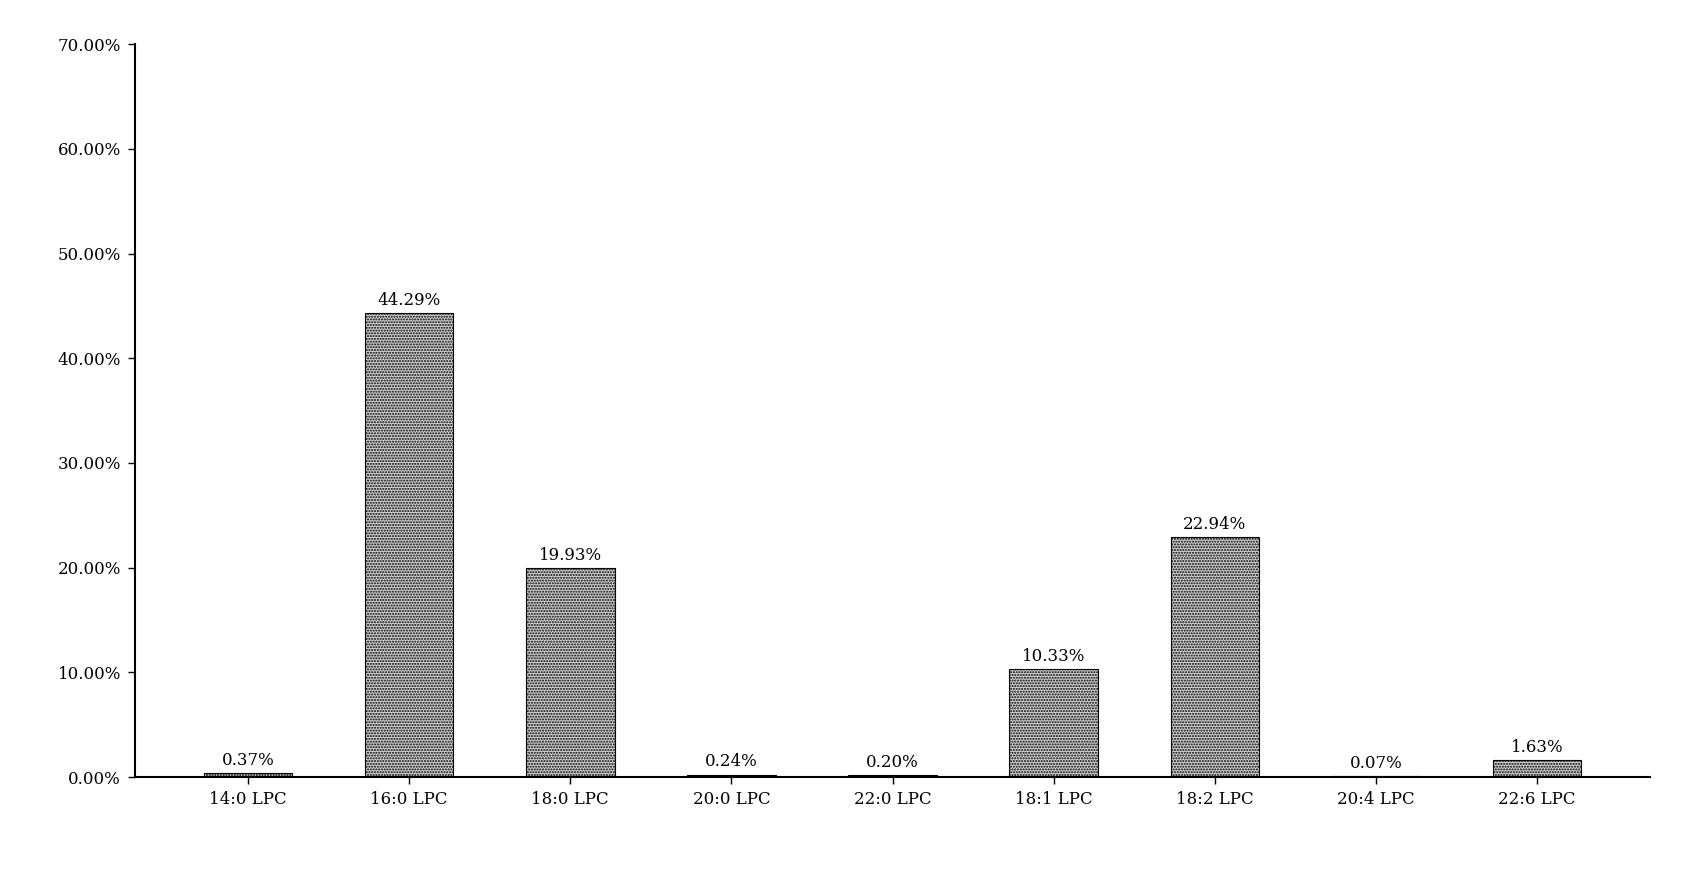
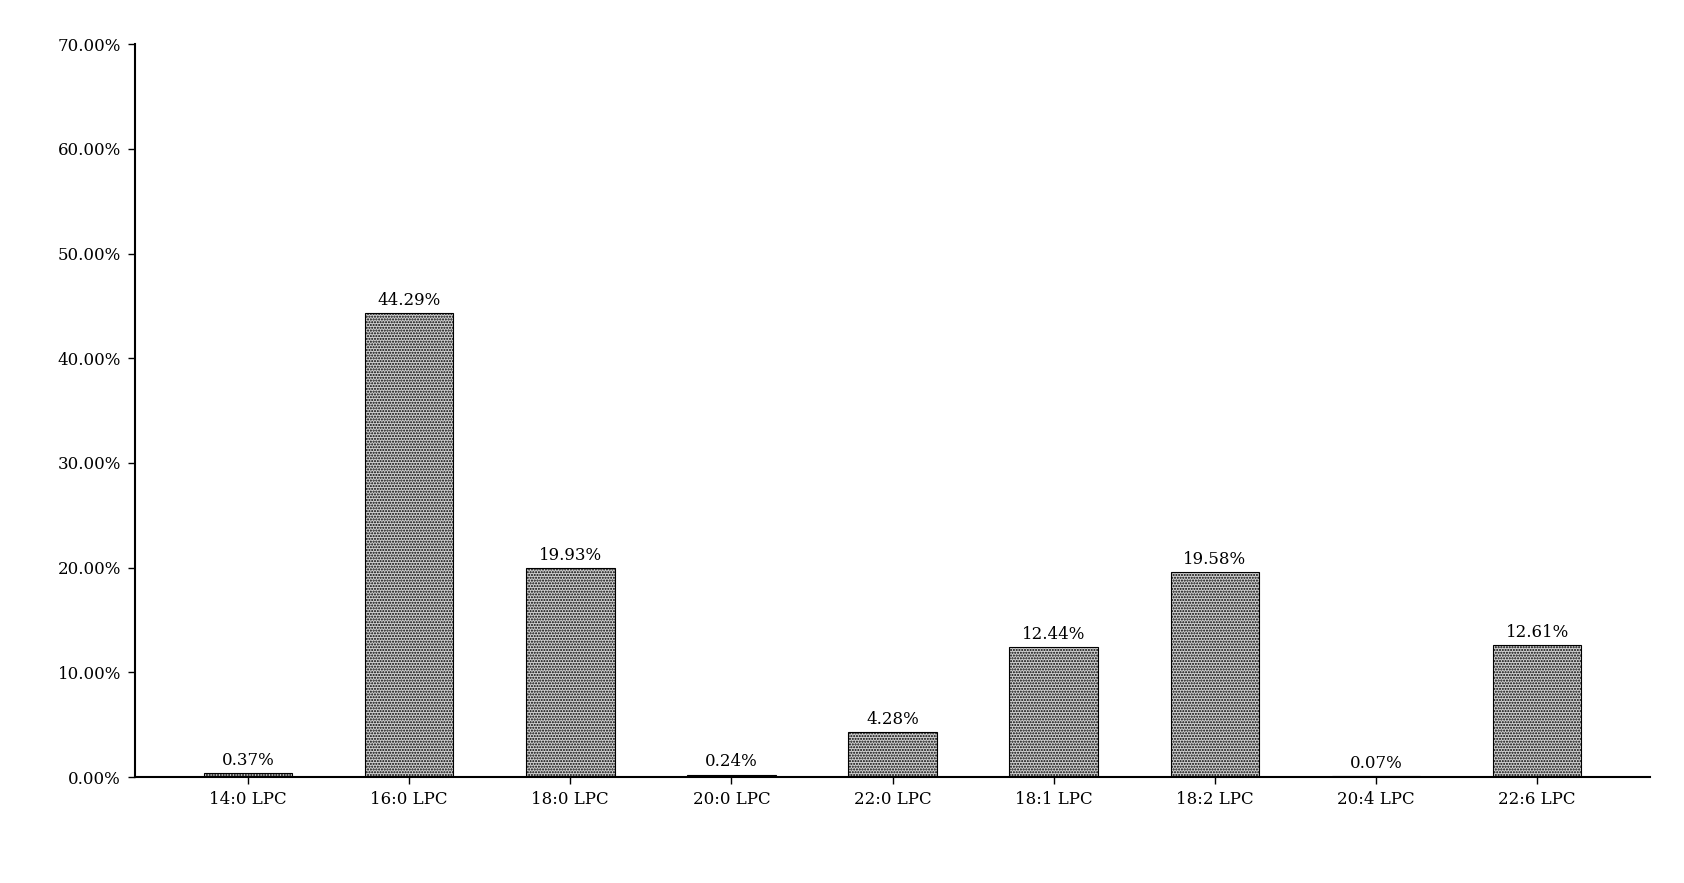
22:0 LPC: 0.20% -> 4.28%
18:1 LPC: 10.33% -> 12.44%
18:2 LPC: 22.94% -> 19.58%
22:6 LPC: 1.63% -> 12.61%
